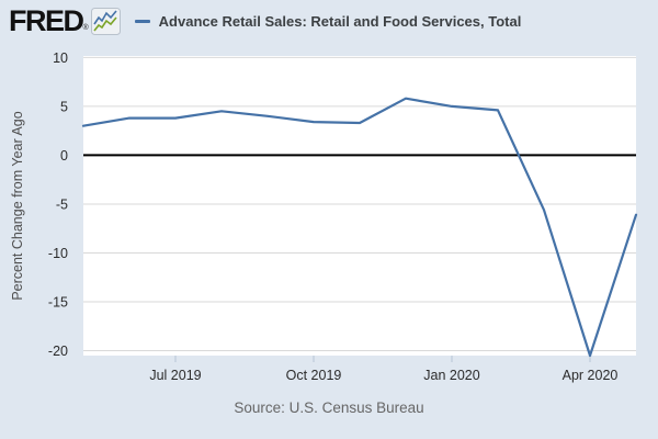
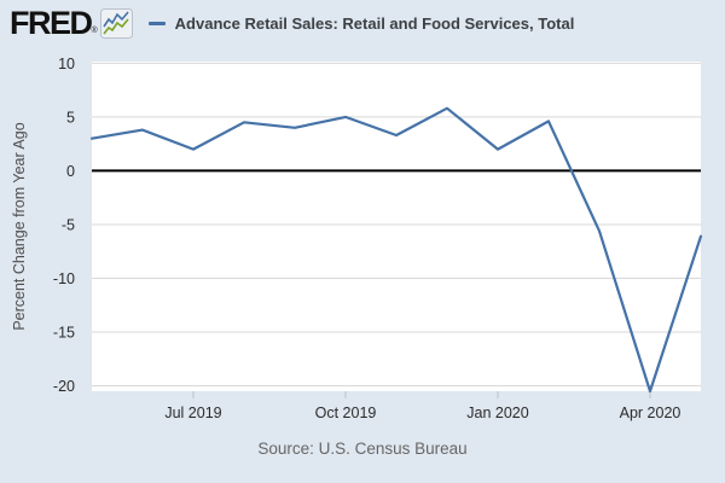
Jul 2019: 4 -> 2
Oct 2019: 3 -> 5
Jan 2020: 5 -> 2
